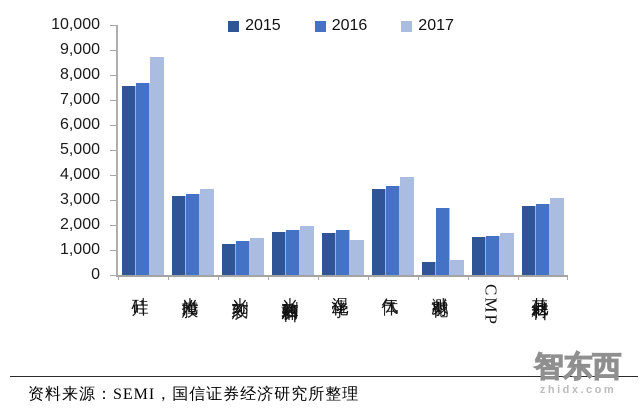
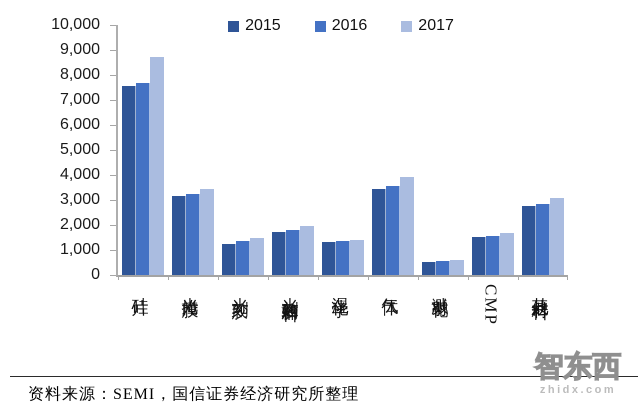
2015/湿化学: 1700 -> 1300
2016/湿化学: 1800 -> 1400
2016/溅射靶: 2700 -> 600
